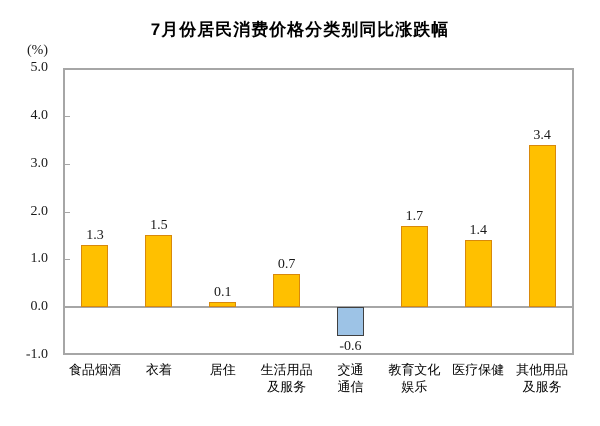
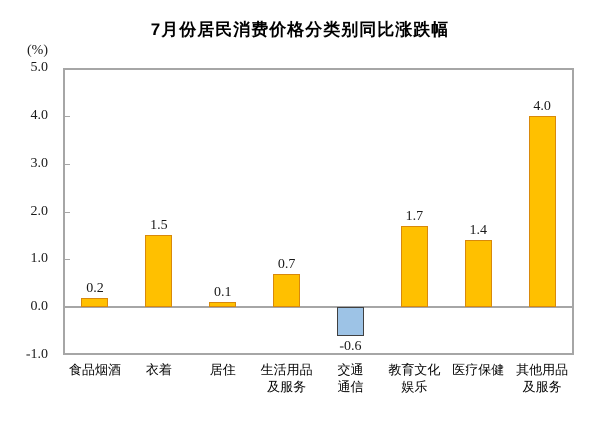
食品烟酒: 1.3 -> 0.2
其他用品 及服务: 3.4 -> 4.0
